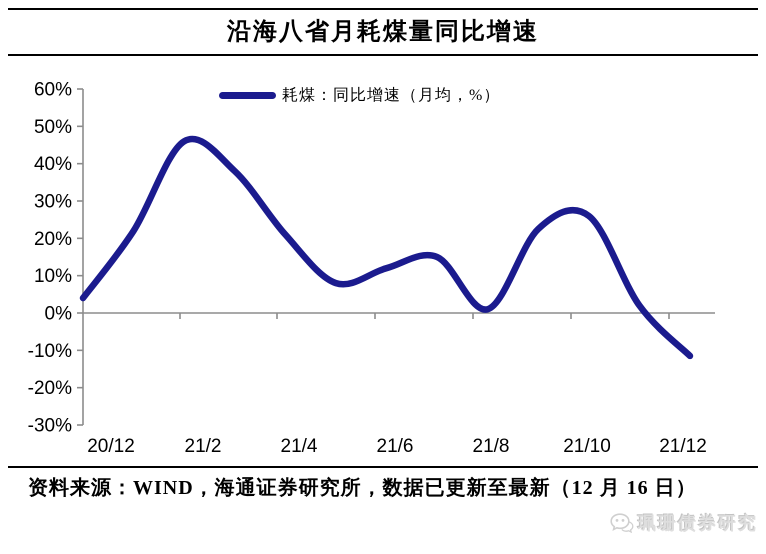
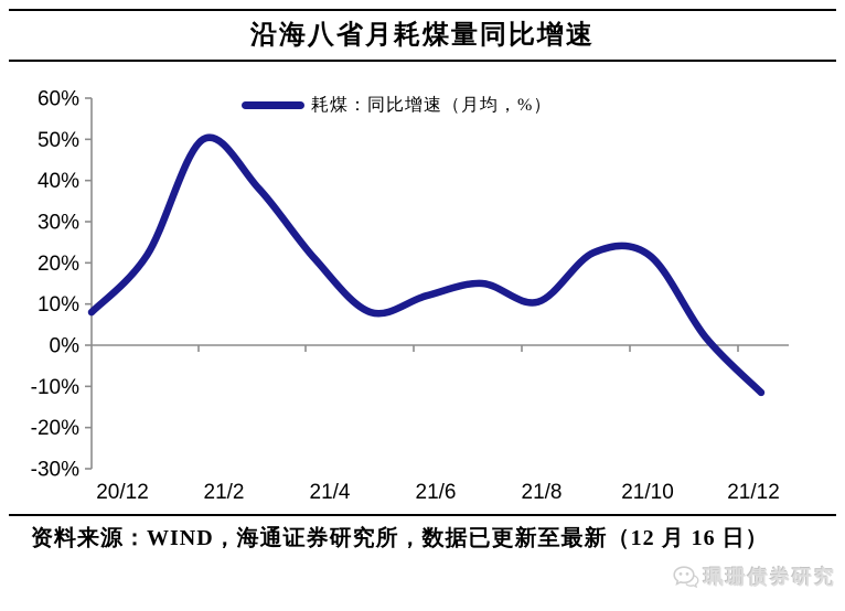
20/12: 4% -> 8%
21/2: 46% -> 50%
21/8: 1% -> 10%
21/10: 26% -> 22%
